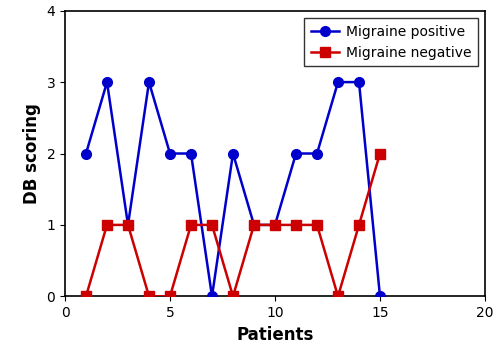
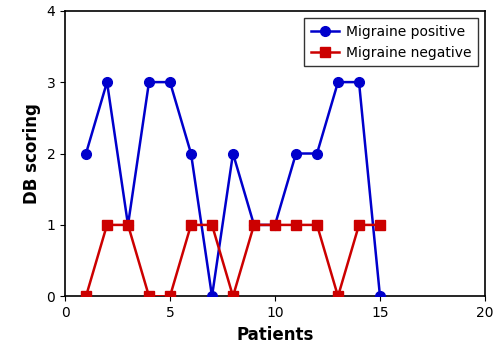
Migraine positive/5: 2 -> 3
Migraine negative/15: 2 -> 1
